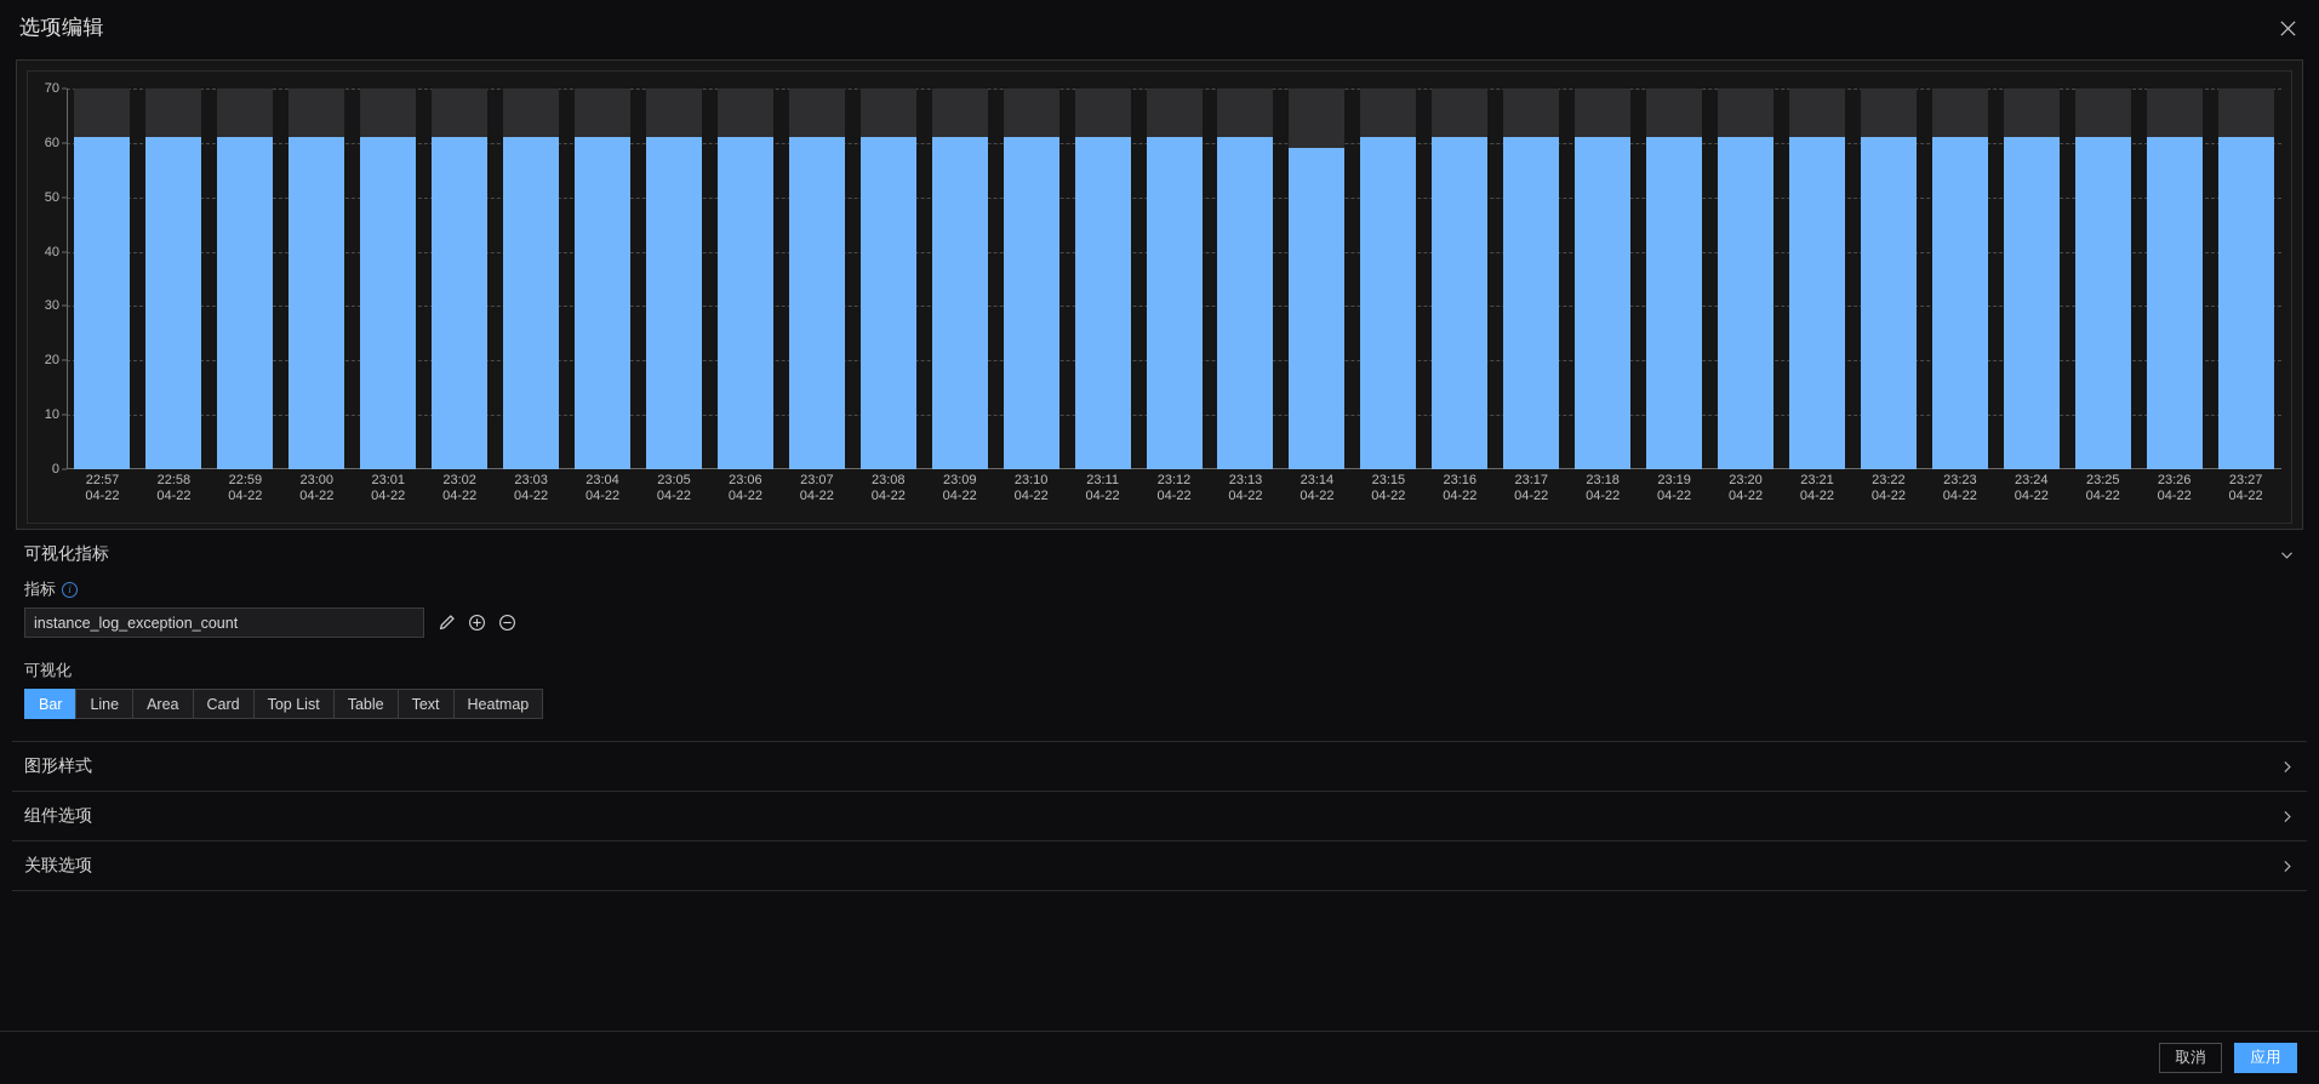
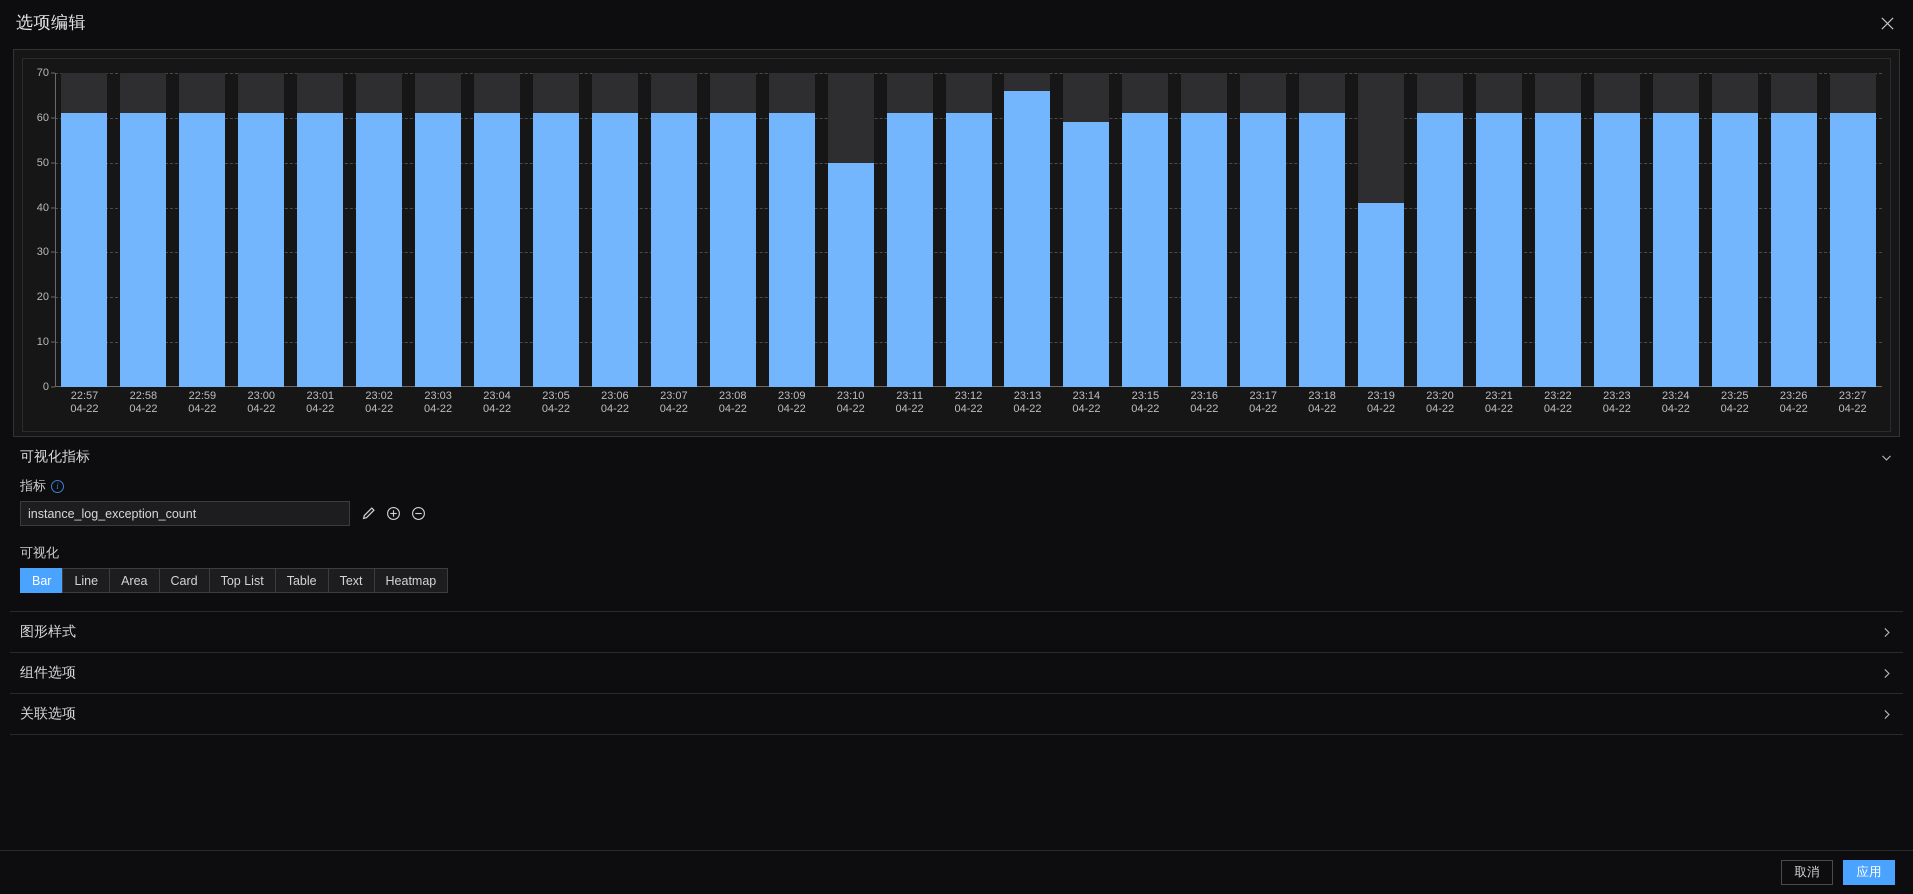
23:10: 61 -> 50
23:13: 61 -> 66
23:19: 61 -> 41
